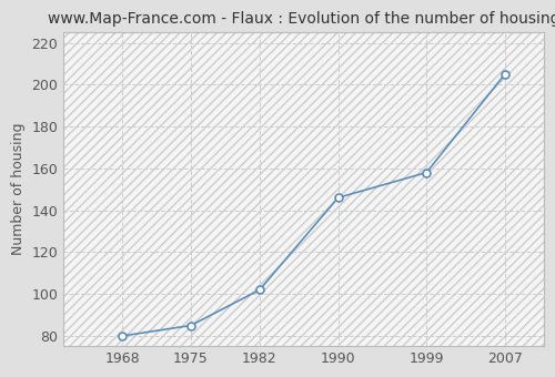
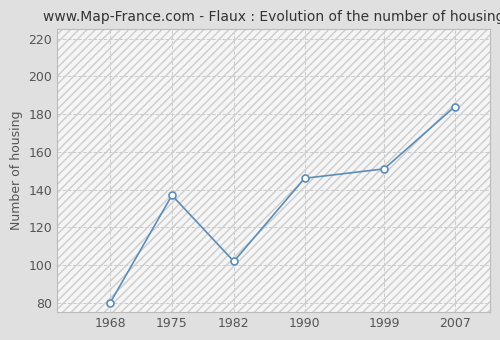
1975: 85 -> 137
1999: 158 -> 151
2007: 205 -> 184
